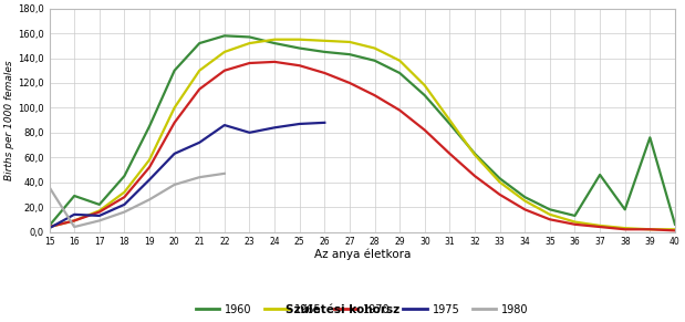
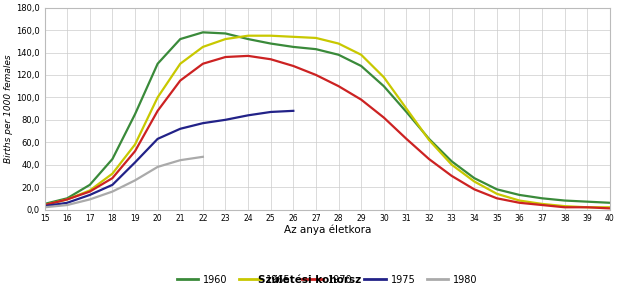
1980/15: 36 -> 2
1960/16: 29 -> 10
1975/16: 14 -> 6
1975/22: 86 -> 77
1960/37: 46 -> 10
1960/38: 18 -> 8
1960/39: 76 -> 7
